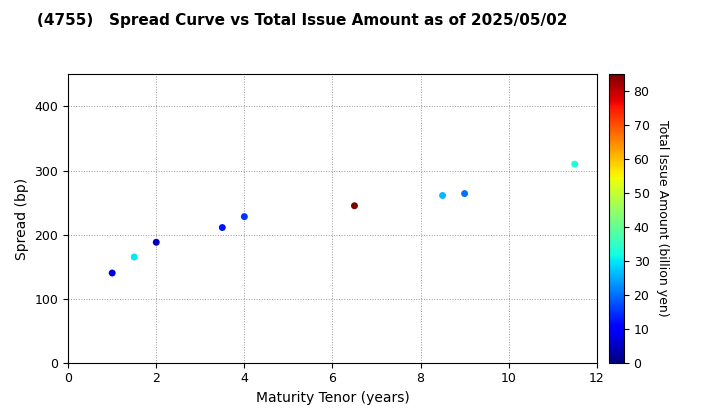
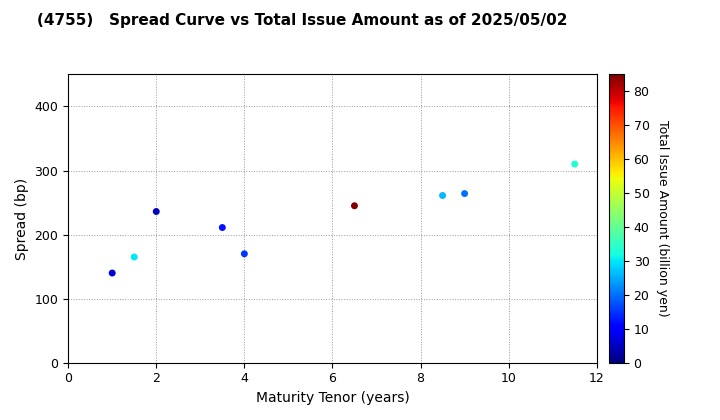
2: 188 -> 236
4: 228 -> 170
